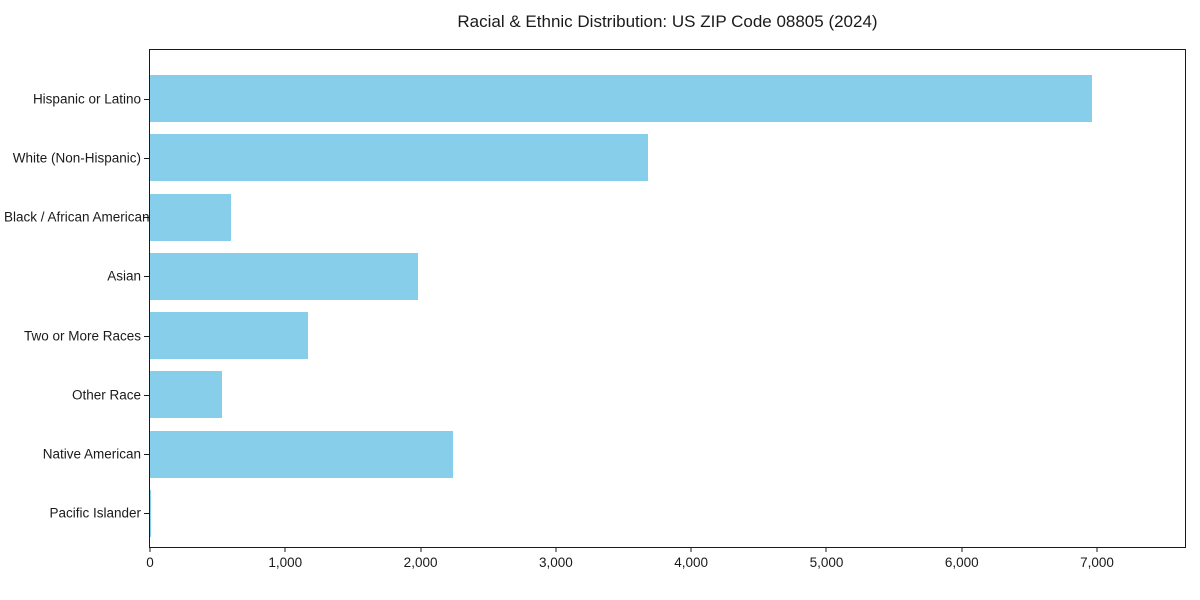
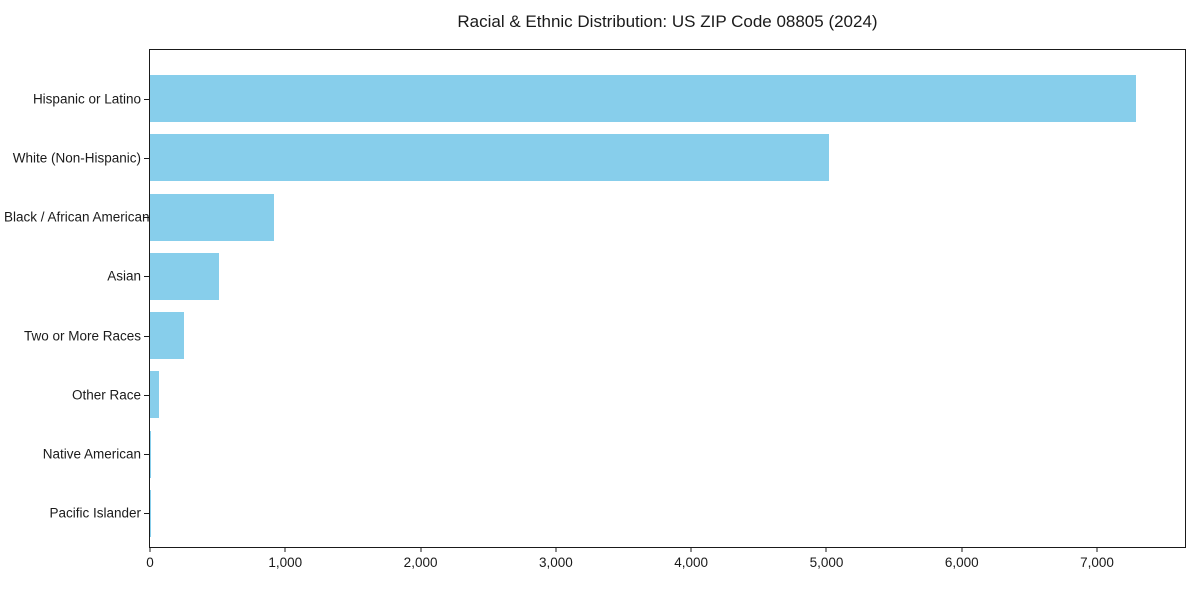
Hispanic or Latino: 6960 -> 7280
White (Non-Hispanic): 3680 -> 5020
Black / African American: 600 -> 920
Asian: 1980 -> 510
Two or More Races: 1170 -> 250
Other Race: 530 -> 60
Native American: 2240 -> 10
